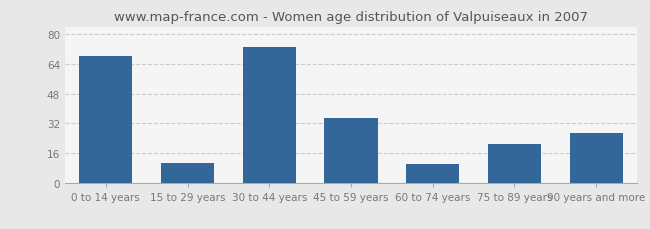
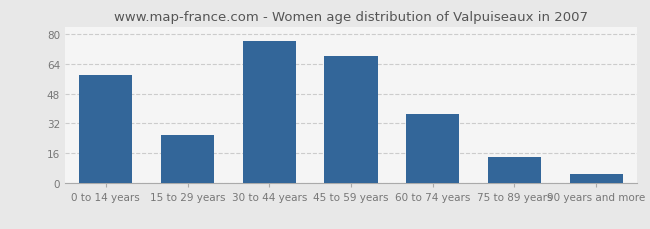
0 to 14 years: 68 -> 58
15 to 29 years: 11 -> 26
30 to 44 years: 73 -> 76
45 to 59 years: 35 -> 68
60 to 74 years: 10 -> 37
75 to 89 years: 21 -> 14
90 years and more: 27 -> 5
